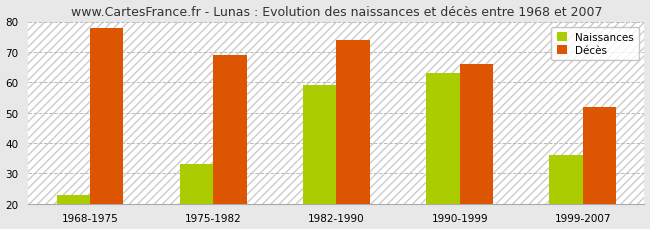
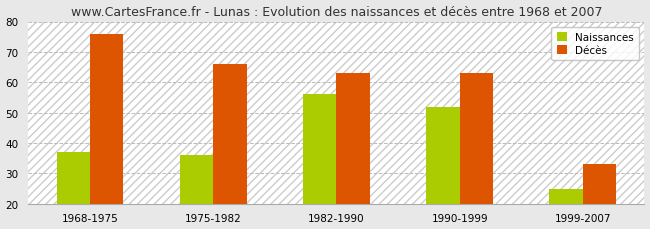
Naissances/1968-1975: 23 -> 37
Décès/1968-1975: 78 -> 76
Naissances/1975-1982: 33 -> 36
Décès/1975-1982: 69 -> 66
Naissances/1982-1990: 59 -> 56
Décès/1982-1990: 74 -> 63
Naissances/1990-1999: 63 -> 52
Décès/1990-1999: 66 -> 63
Naissances/1999-2007: 36 -> 25
Décès/1999-2007: 52 -> 33
